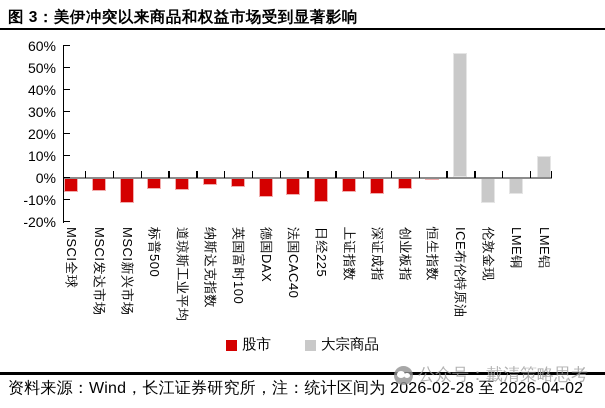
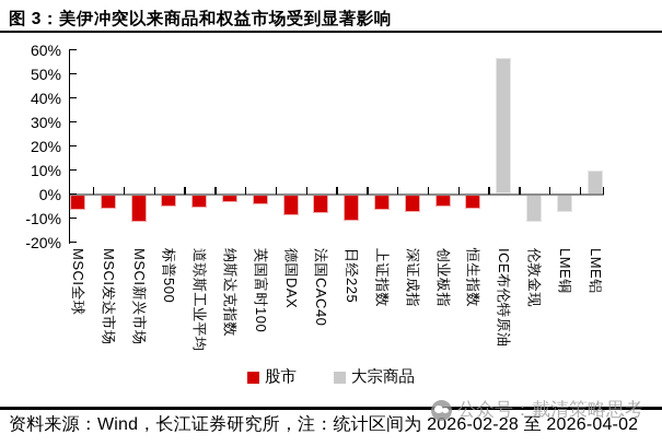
股市/恒生指数: -1% -> -6%
